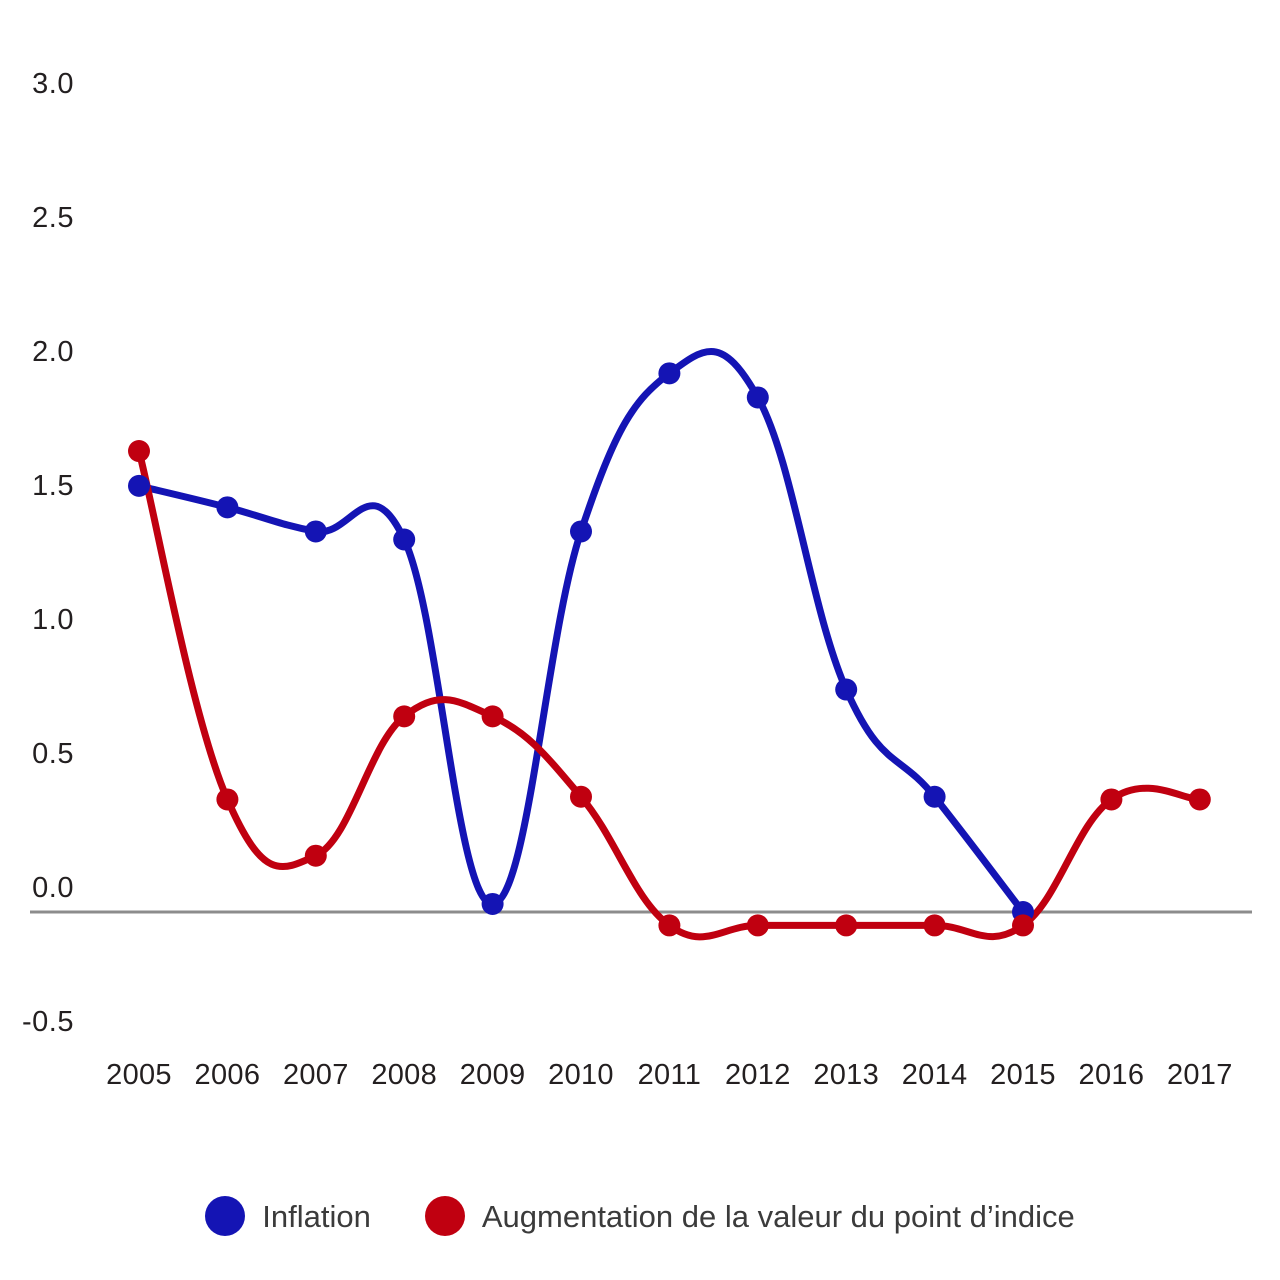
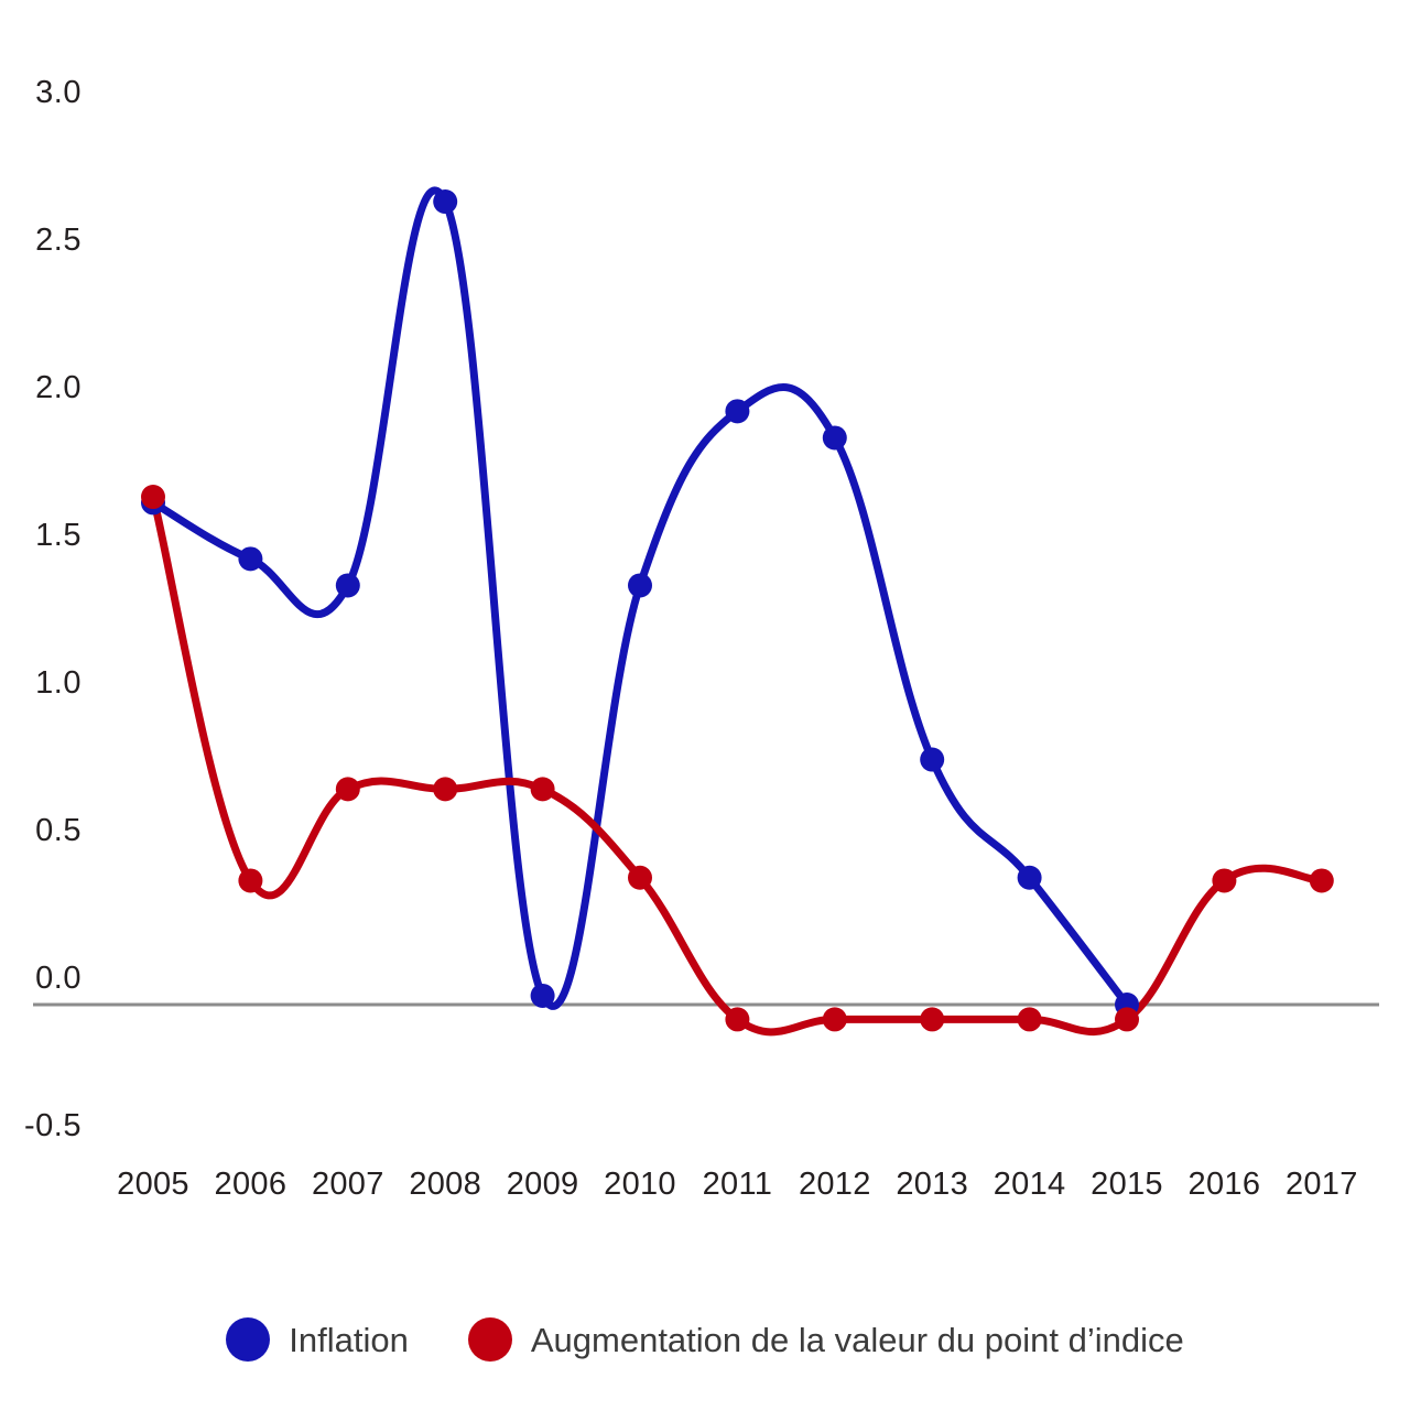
Inflation/2005: 1.59 -> 1.70
Augmentation de la valeur du point d’indice/2007: 0.21 -> 0.73
Inflation/2008: 1.39 -> 2.72
